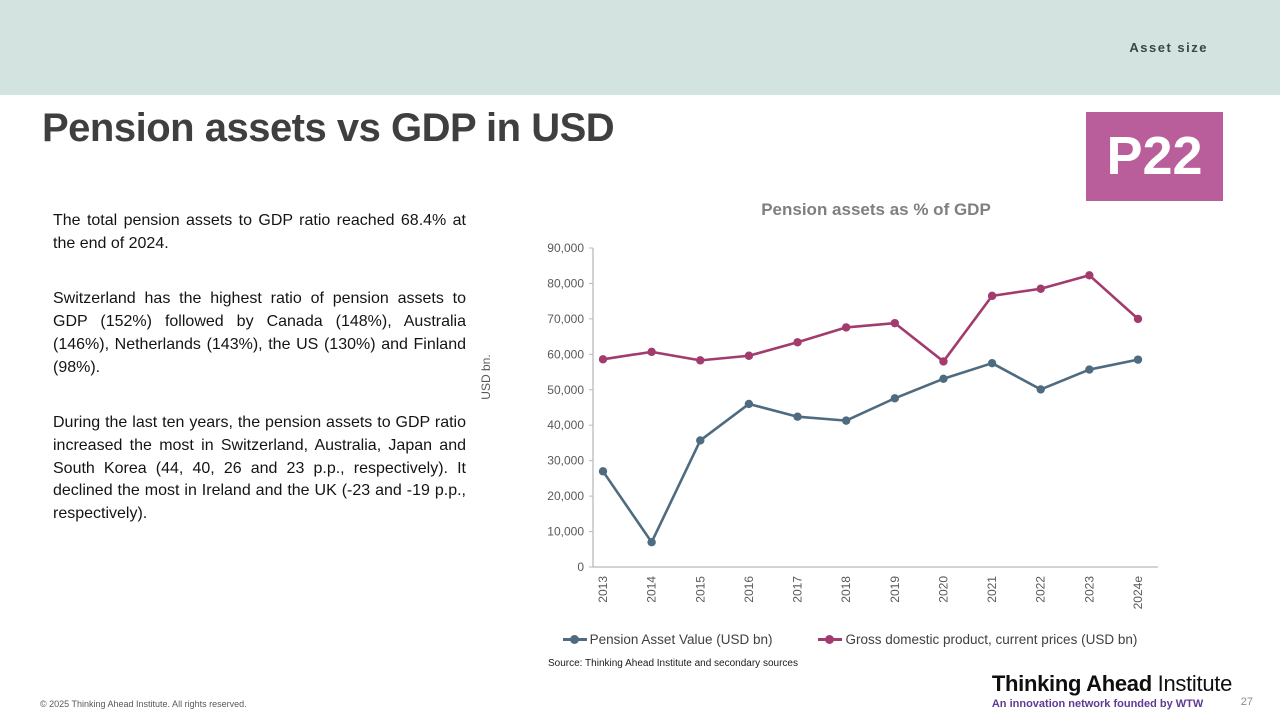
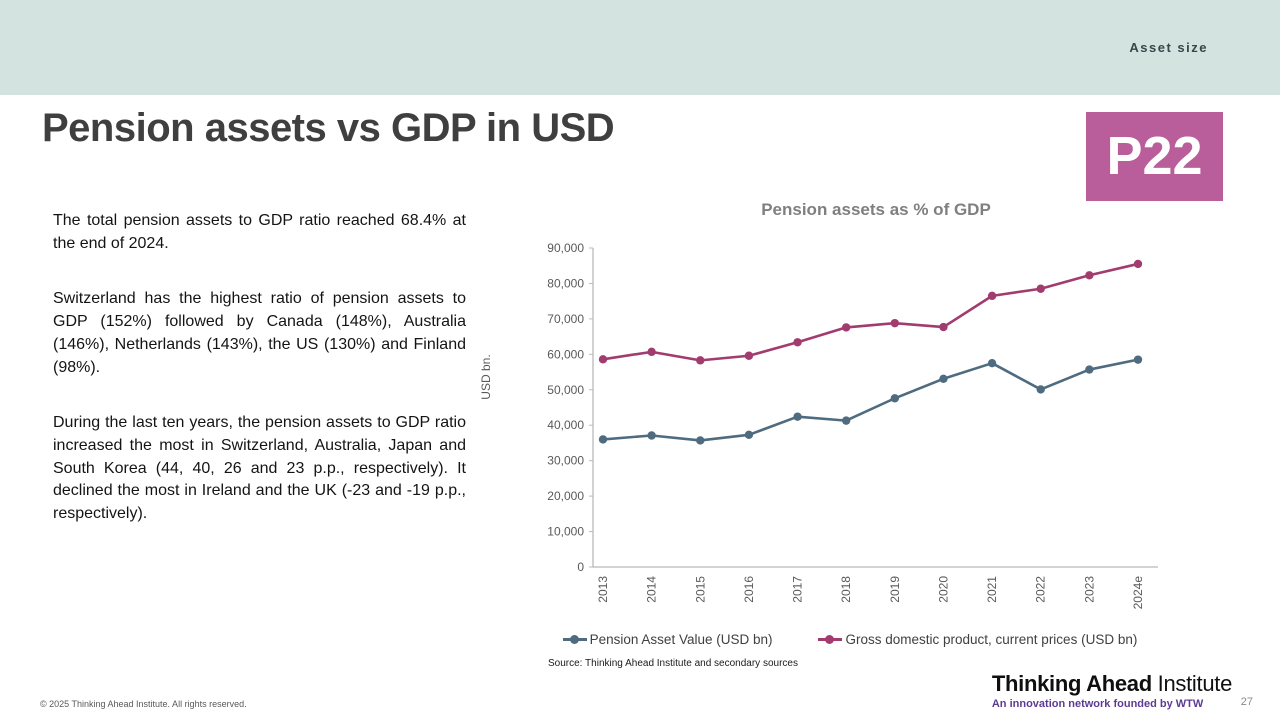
Pension Asset Value (USD bn)/2013: 27000 -> 36000
Pension Asset Value (USD bn)/2014: 7000 -> 37000
Pension Asset Value (USD bn)/2016: 46000 -> 37000
Gross domestic product, current prices (USD bn)/2020: 58000 -> 68000
Gross domestic product, current prices (USD bn)/2024e: 70000 -> 86000
